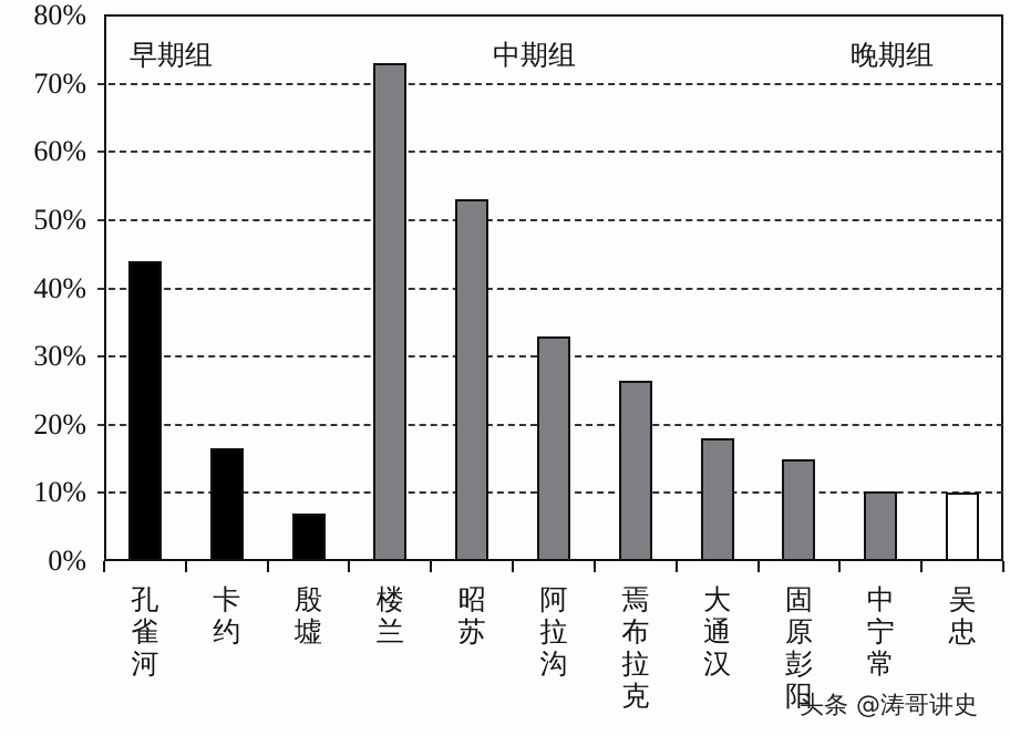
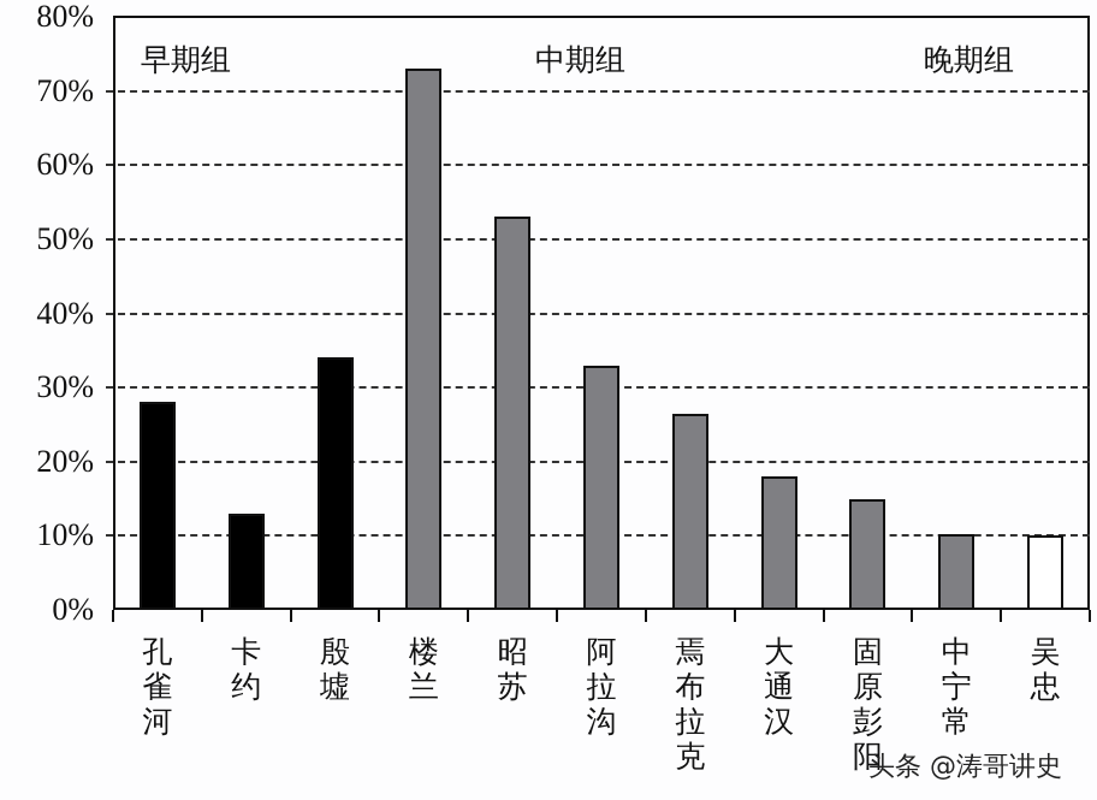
孔雀河: 44% -> 28%
卡约: 16% -> 13%
殷墟: 7% -> 34%
